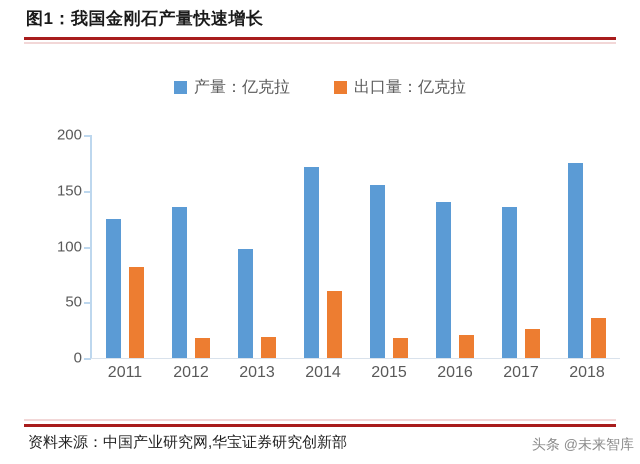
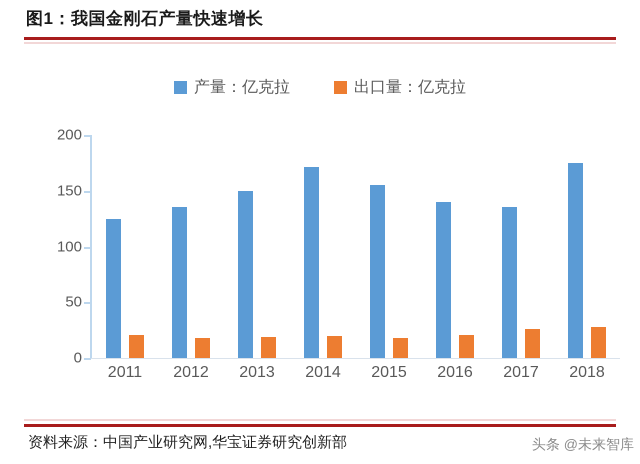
出口量：亿克拉/2011: 82 -> 21
产量：亿克拉/2013: 98 -> 150
出口量：亿克拉/2014: 60 -> 20
出口量：亿克拉/2018: 36 -> 28
